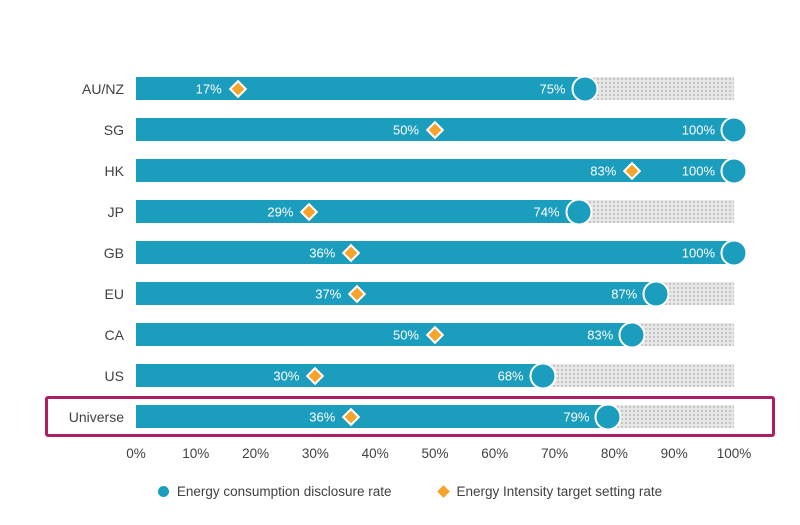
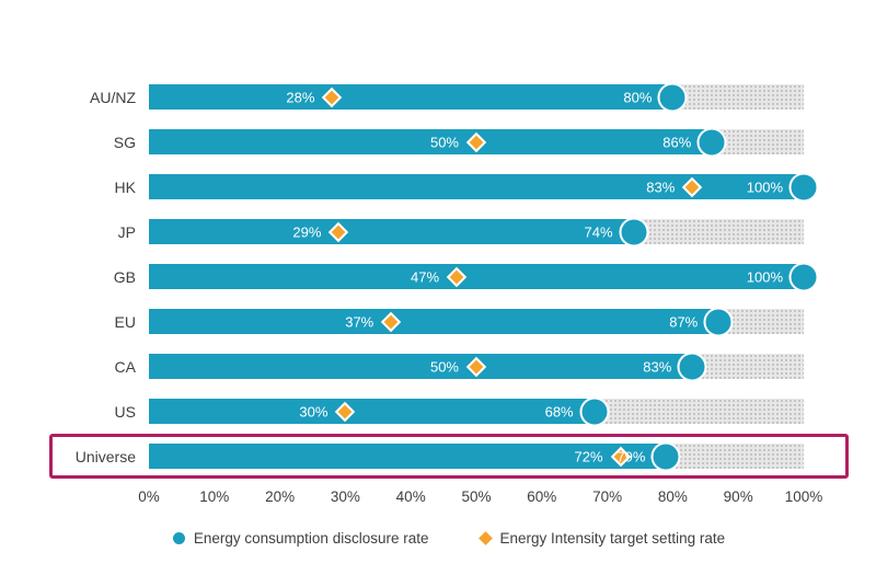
Energy consumption disclosure rate/AU/NZ: 75% -> 80%
Energy Intensity target setting rate/AU/NZ: 17% -> 28%
Energy consumption disclosure rate/SG: 100% -> 86%
Energy Intensity target setting rate/GB: 36% -> 47%
Energy Intensity target setting rate/Universe: 36% -> 72%
